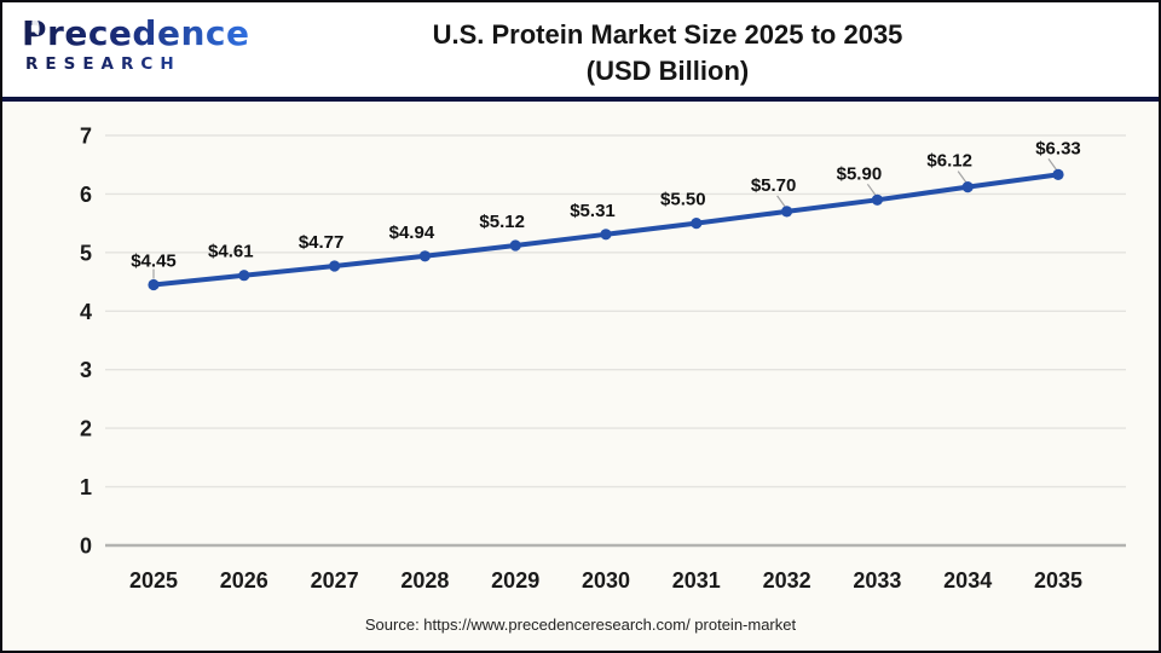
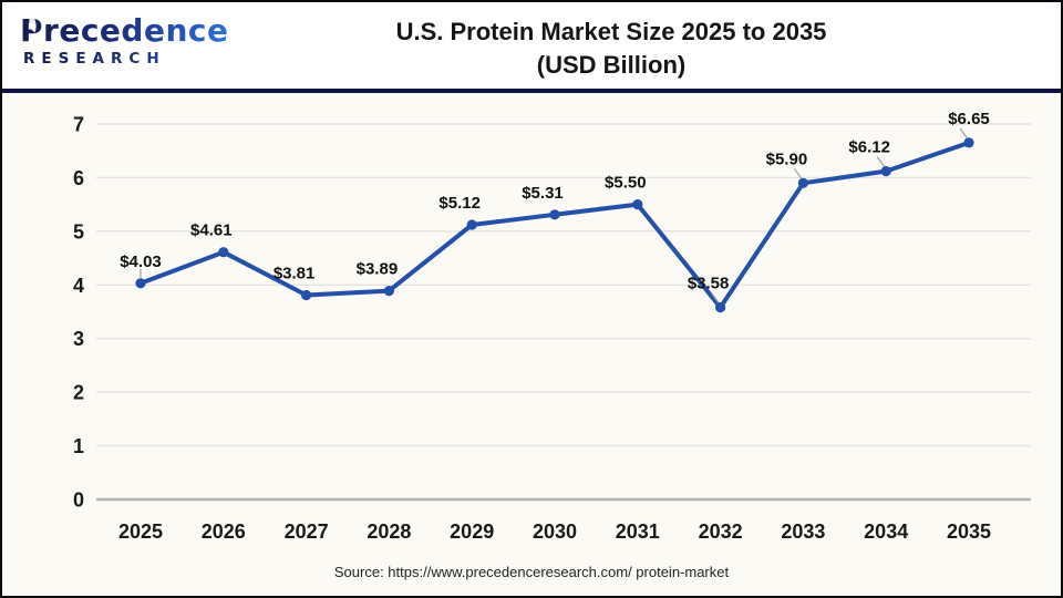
2025: $4.45 -> $4.03
2027: $4.77 -> $3.81
2028: $4.94 -> $3.89
2032: $5.70 -> $3.58
2035: $6.33 -> $6.65
